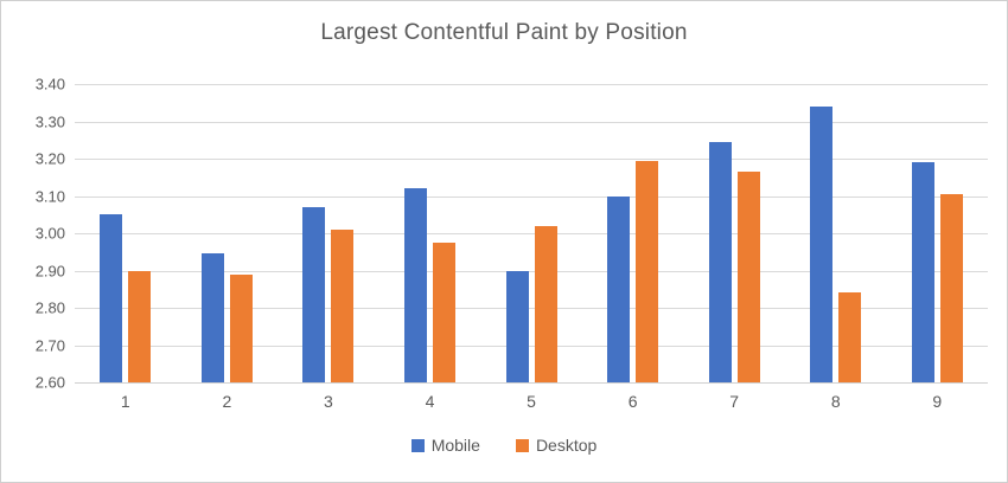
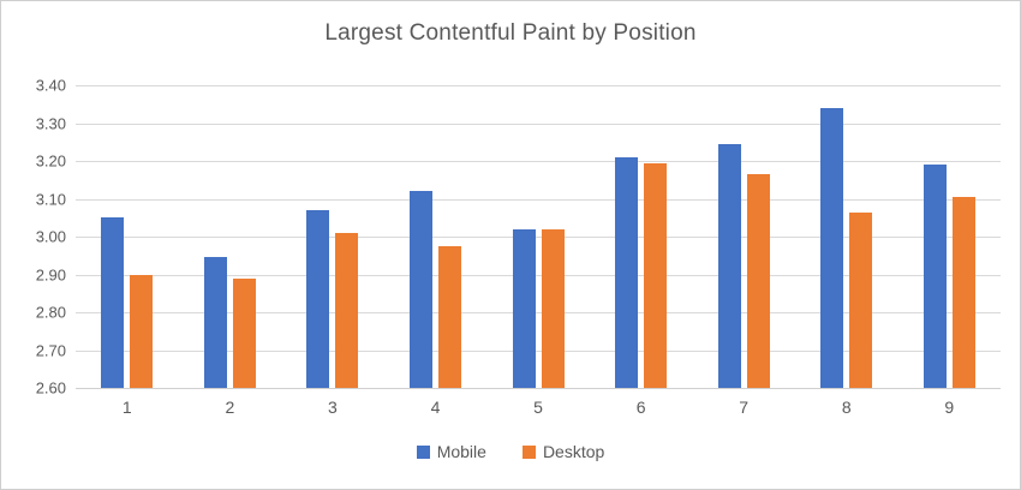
Mobile/5: 2.90 -> 3.02
Mobile/6: 3.10 -> 3.21
Desktop/8: 2.84 -> 3.06
